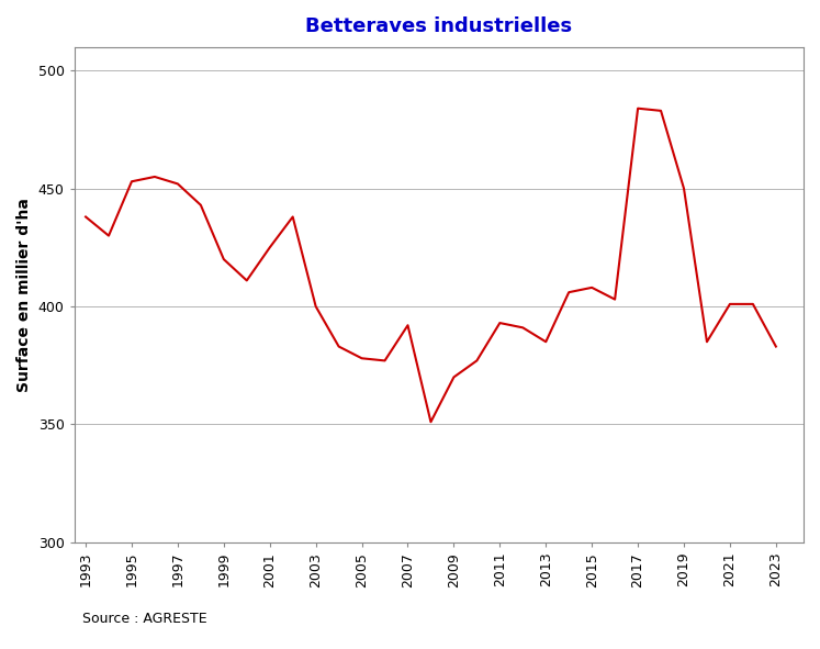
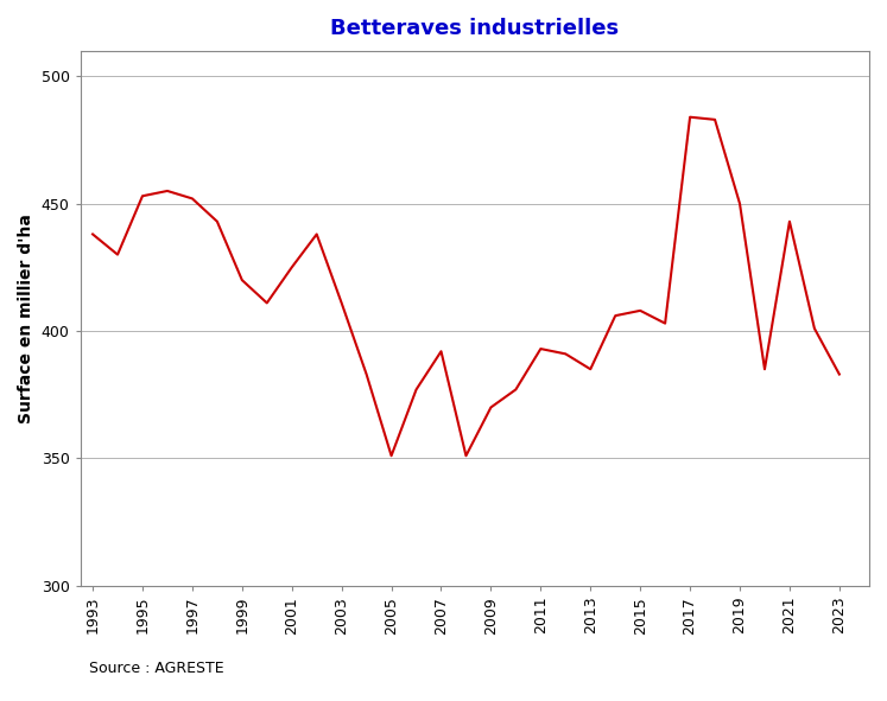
2003: 400 -> 411
2005: 378 -> 351
2021: 401 -> 443
